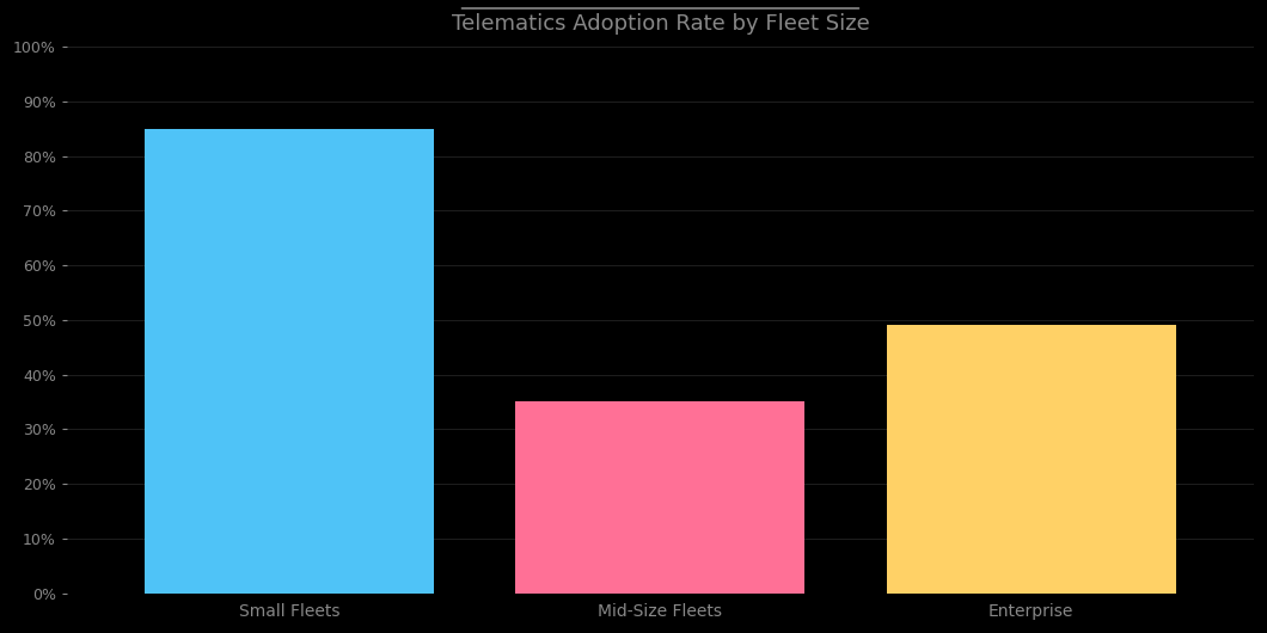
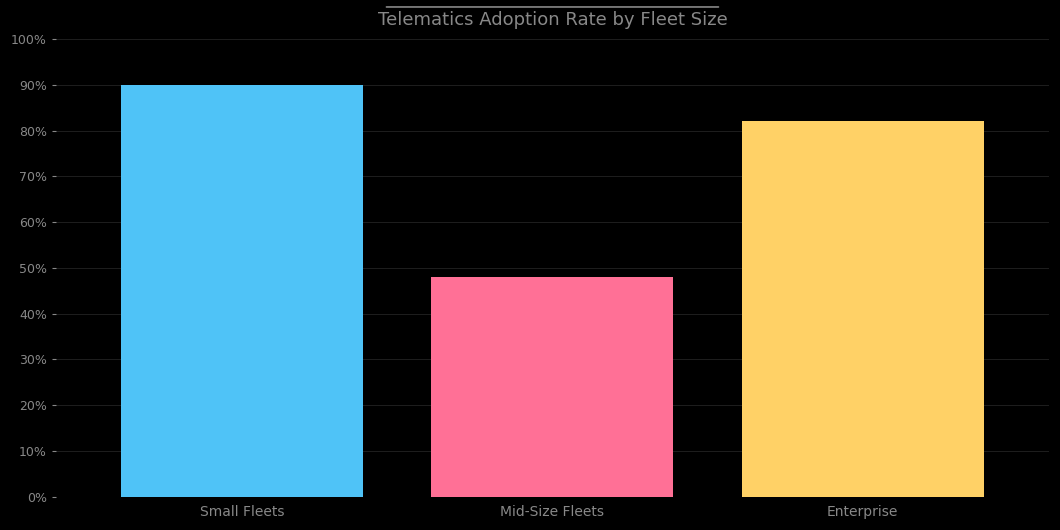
Small Fleets: 85% -> 90%
Mid-Size Fleets: 35% -> 48%
Enterprise: 49% -> 82%
